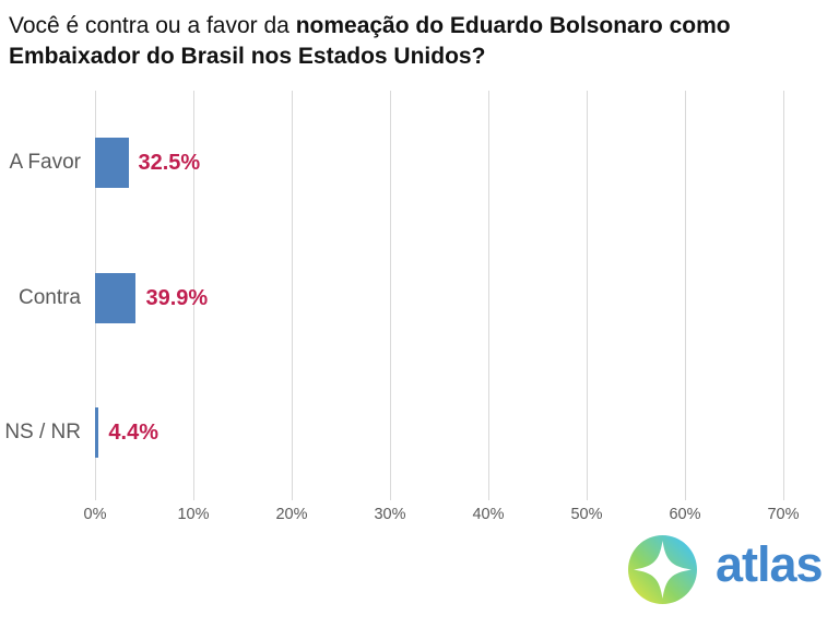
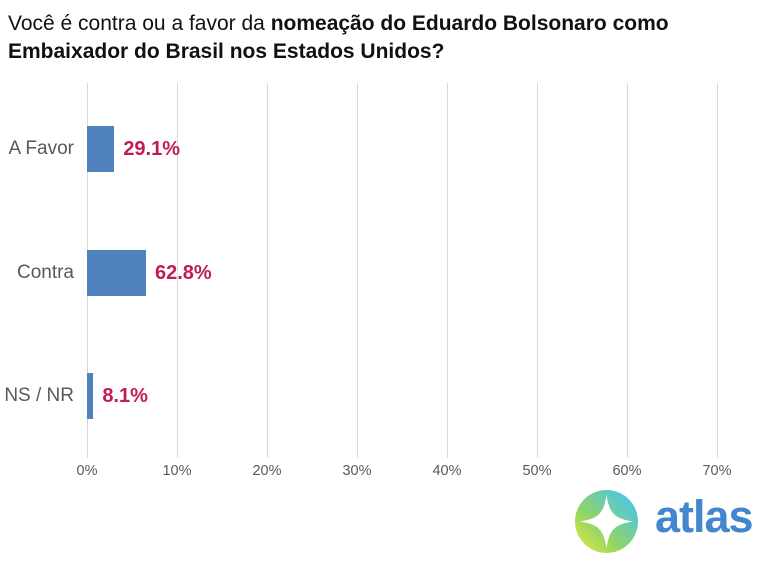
A Favor: 32.5% -> 29.1%
Contra: 39.9% -> 62.8%
NS / NR: 4.4% -> 8.1%
